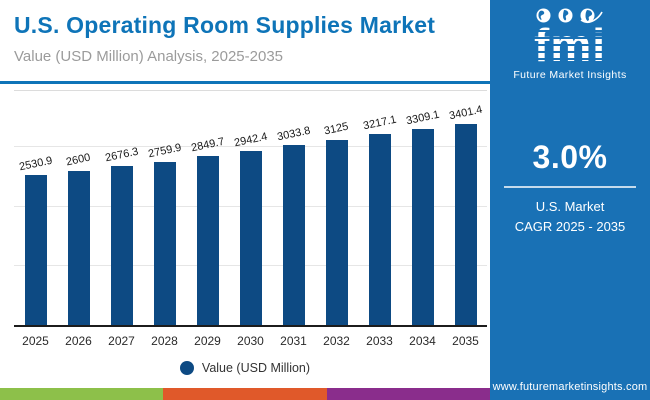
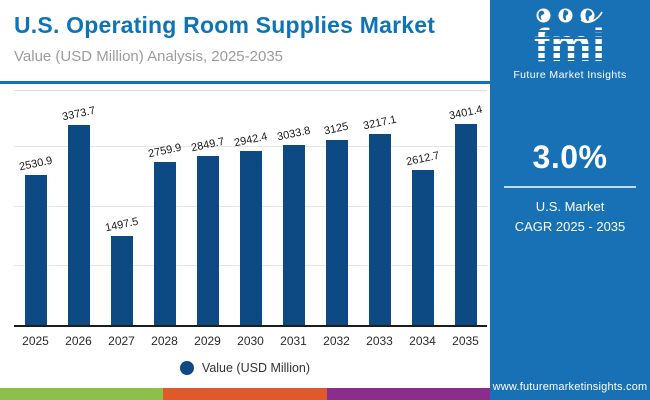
2026: 2600 -> 3373.7
2027: 2676.3 -> 1497.5
2034: 3309.1 -> 2612.7
